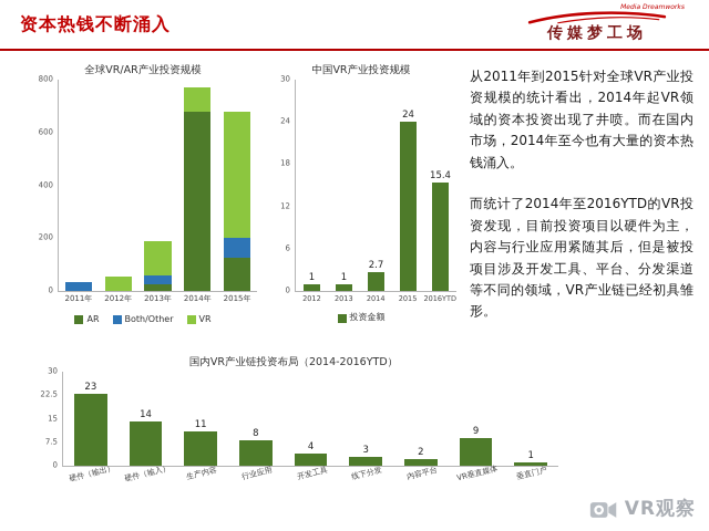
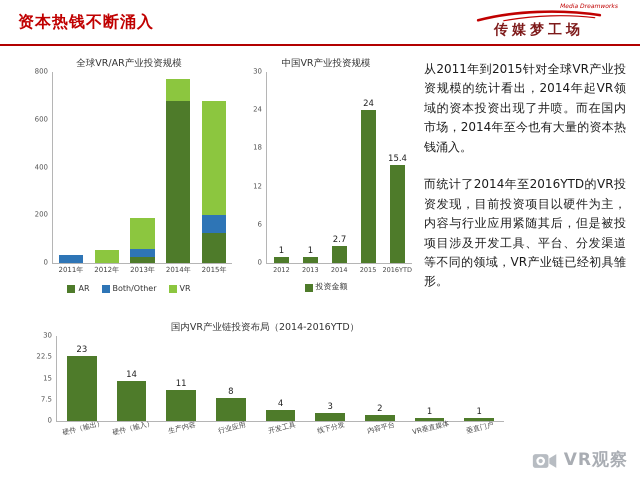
国内VR产业链投资布局（2014-2016YTD）/VR垂直媒体: 9 -> 1
